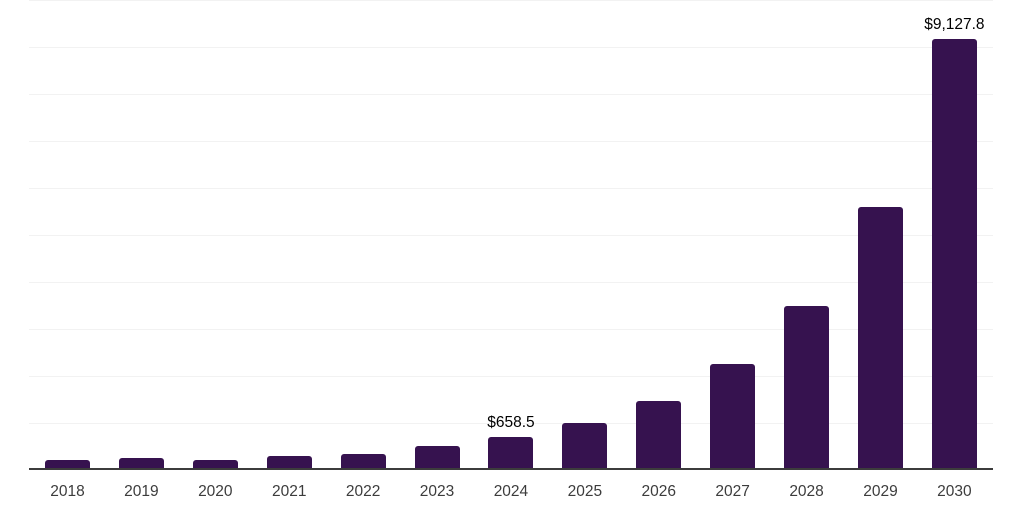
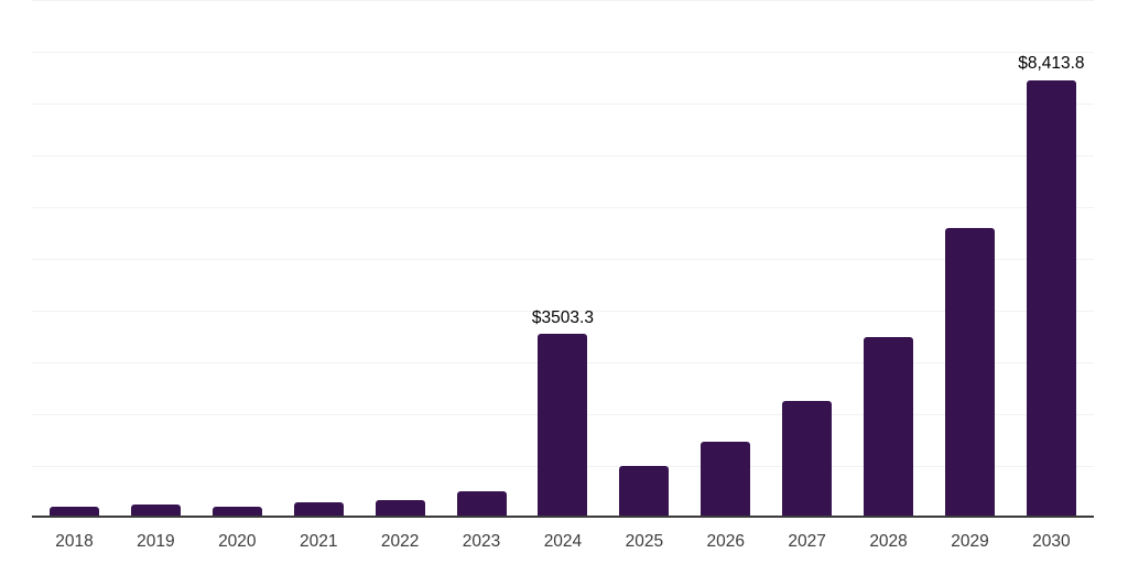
2024: $658.5 -> $3503.3
2030: $9,127.8 -> $8,413.8
